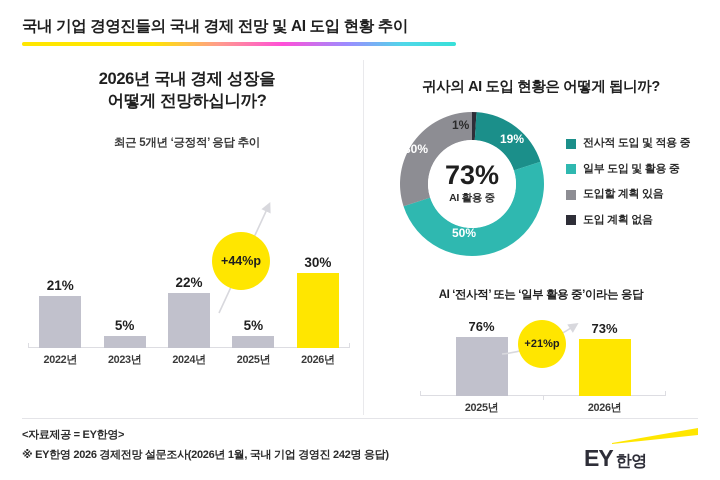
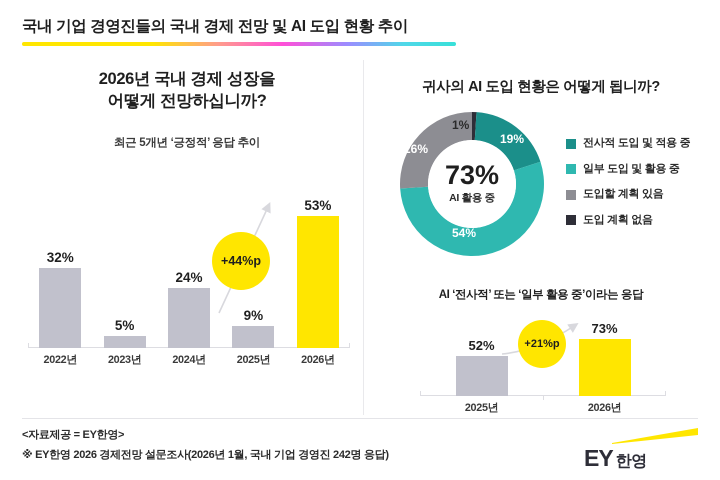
최근 5개년 ‘긍정적’ 응답 추이/2022년: 21% -> 32%
최근 5개년 ‘긍정적’ 응답 추이/2024년: 22% -> 24%
최근 5개년 ‘긍정적’ 응답 추이/2025년: 5% -> 9%
최근 5개년 ‘긍정적’ 응답 추이/2026년: 30% -> 53%
귀사의 AI 도입 현황은 어떻게 됩니까?/일부 도입 및 활용 중: 50% -> 54%
귀사의 AI 도입 현황은 어떻게 됩니까?/도입할 계획 있음: 30% -> 26%
AI ‘전사적’ 또는 ‘일부 활용 중’이라는 응답/2025년: 76% -> 52%
